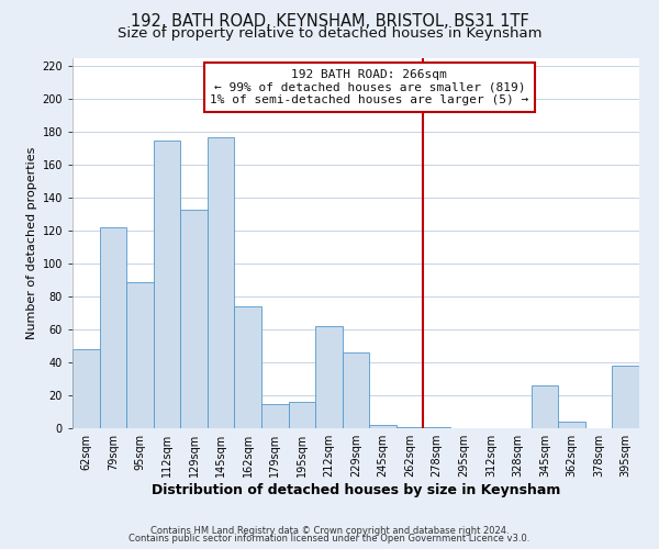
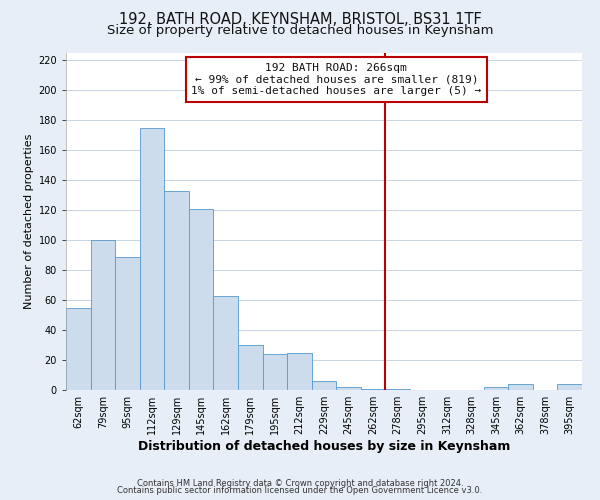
62sqm: 48 -> 55
79sqm: 122 -> 100
145sqm: 177 -> 121
162sqm: 74 -> 63
179sqm: 15 -> 30
195sqm: 16 -> 24
212sqm: 62 -> 25
229sqm: 46 -> 6
345sqm: 26 -> 2
395sqm: 38 -> 4
